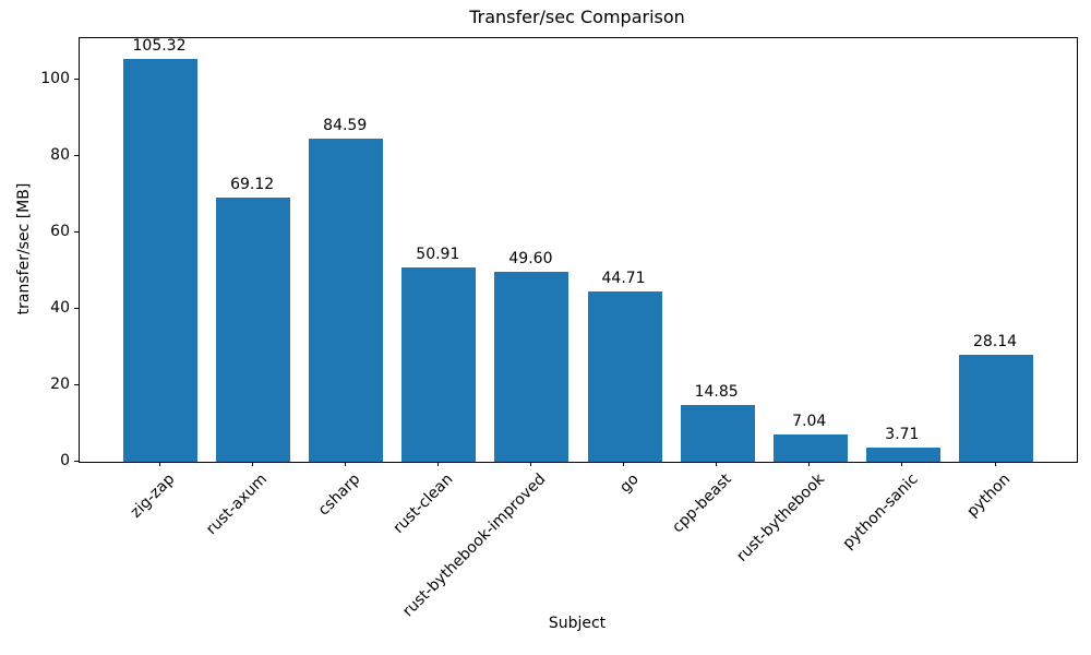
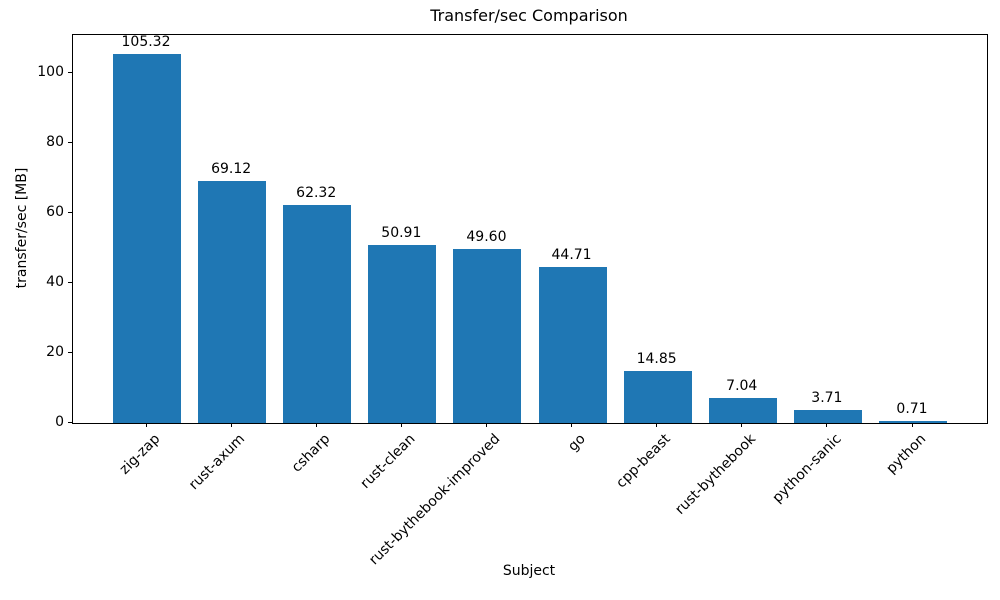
csharp: 84.59 -> 62.32
python: 28.14 -> 0.71
